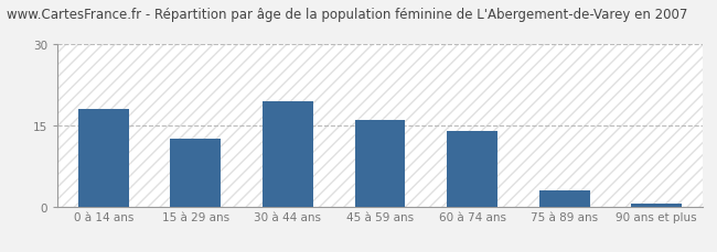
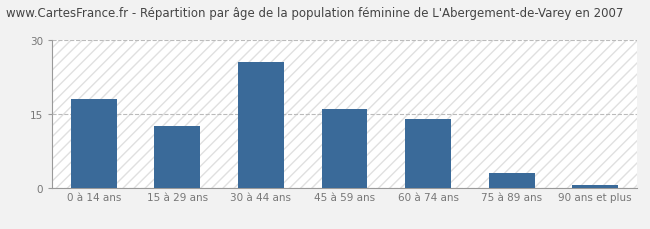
30 à 44 ans: 19.5 -> 25.5
